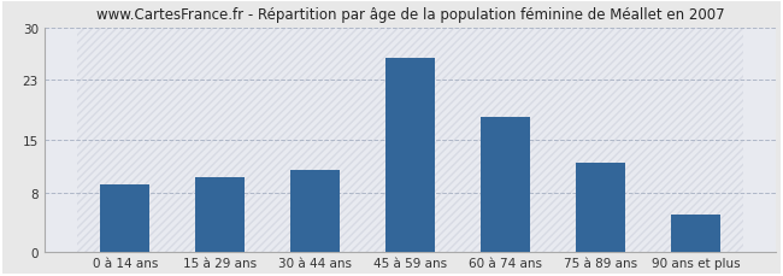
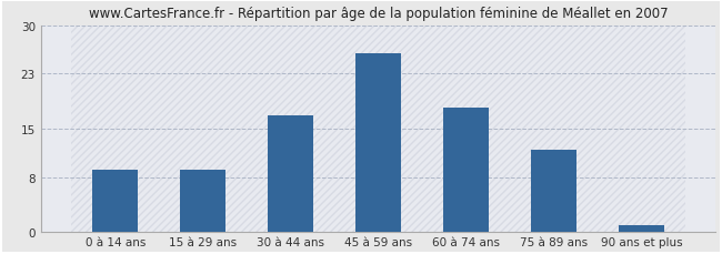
15 à 29 ans: 10 -> 9
30 à 44 ans: 11 -> 17
90 ans et plus: 5 -> 1
